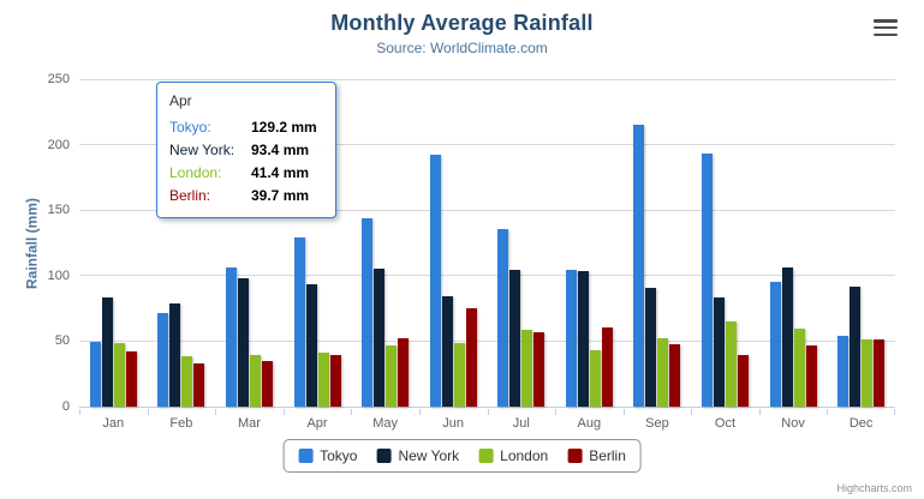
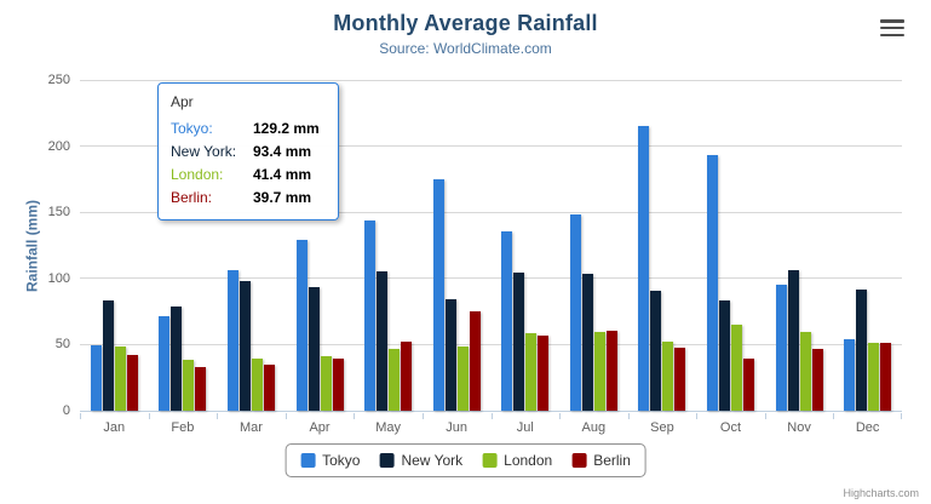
Tokyo/Jun: 193 -> 176
Tokyo/Aug: 105 -> 148
London/Aug: 43 -> 60
